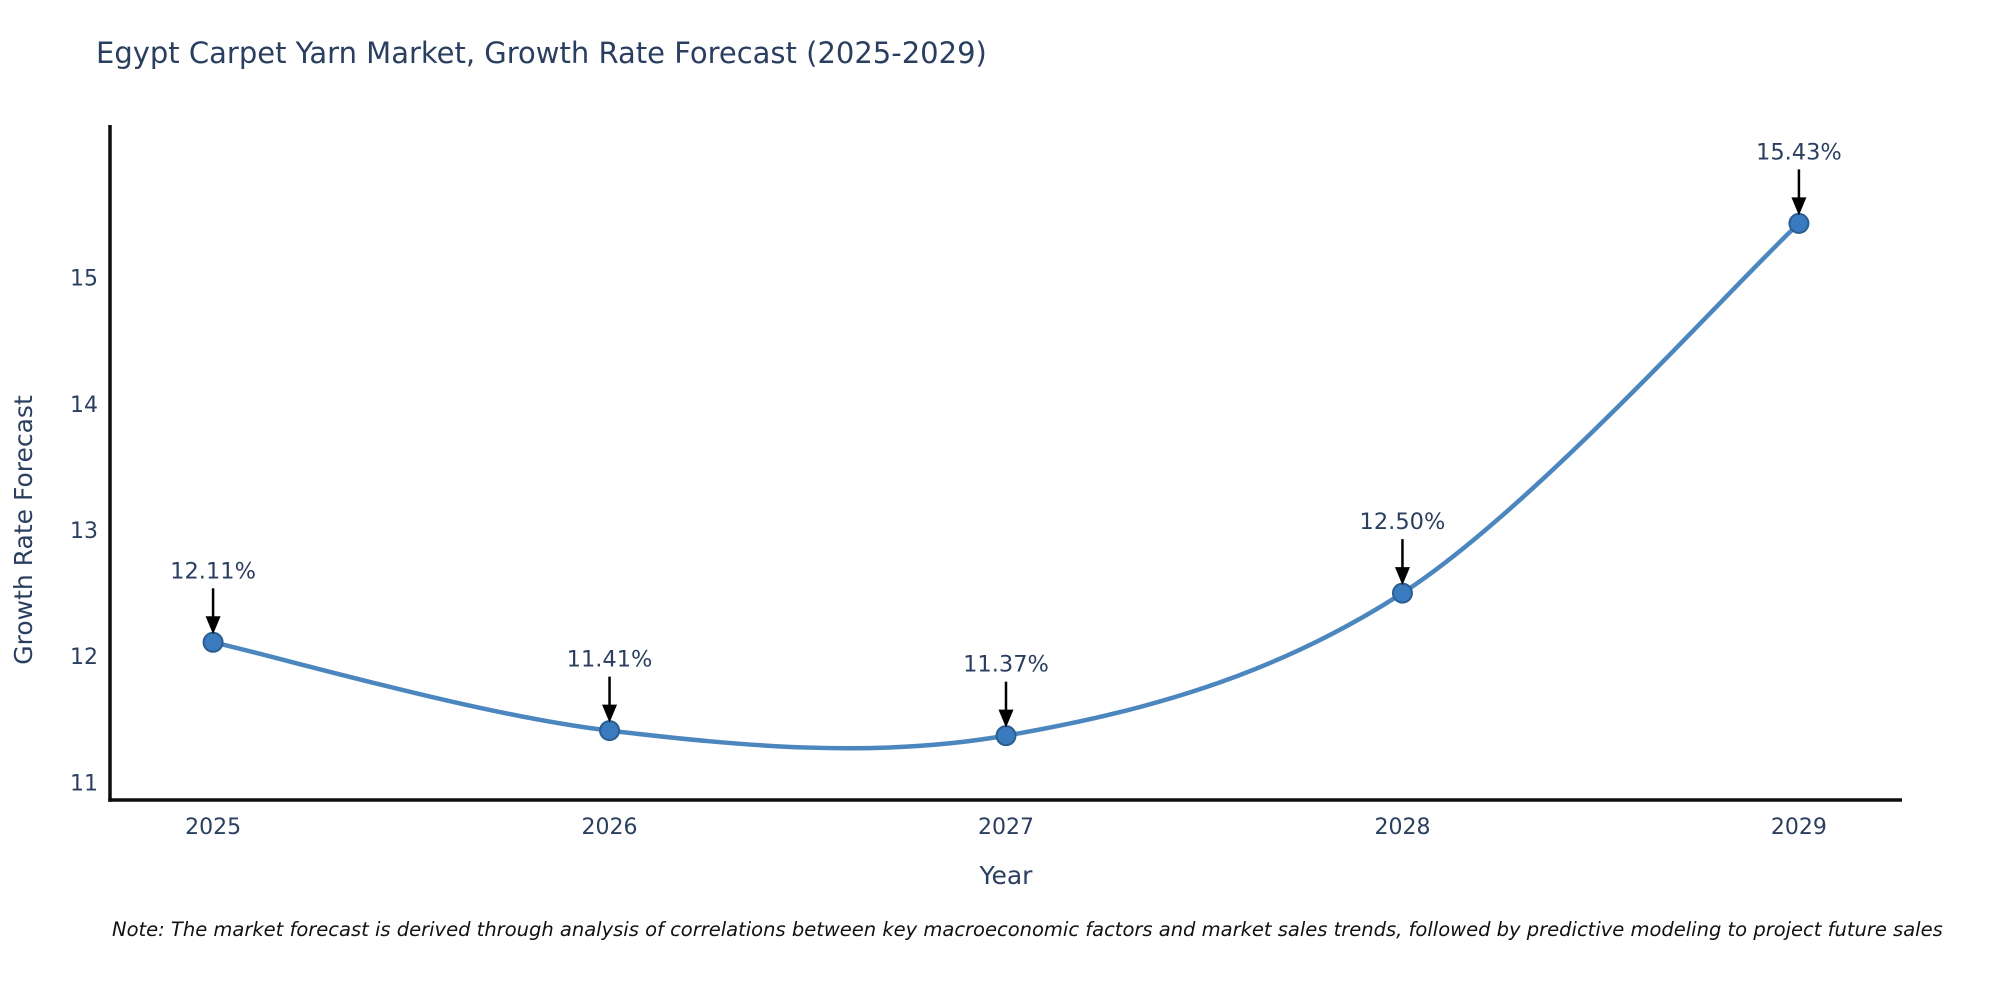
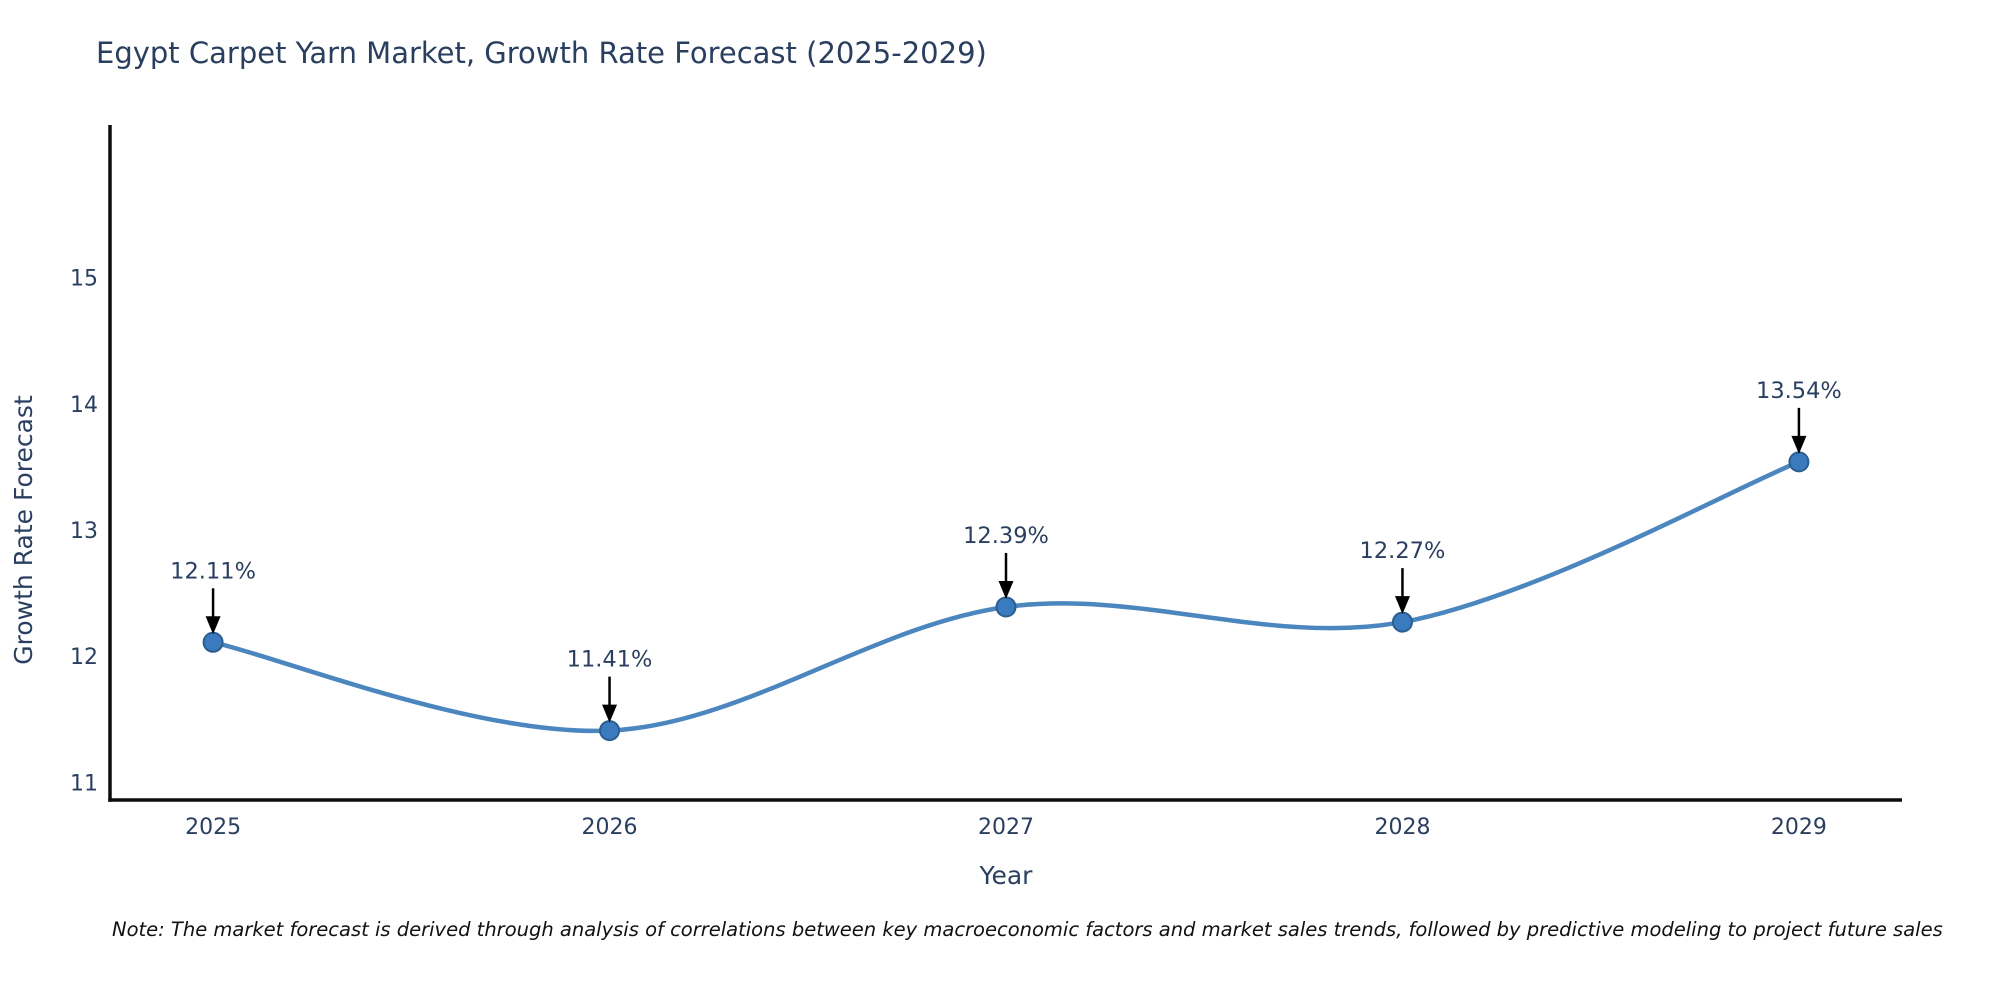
2027: 11.37% -> 12.39%
2028: 12.50% -> 12.27%
2029: 15.43% -> 13.54%
